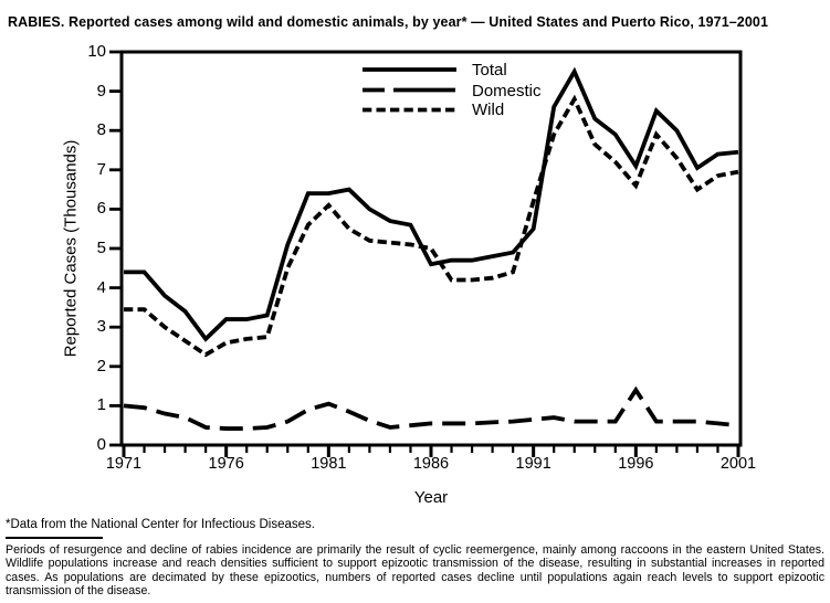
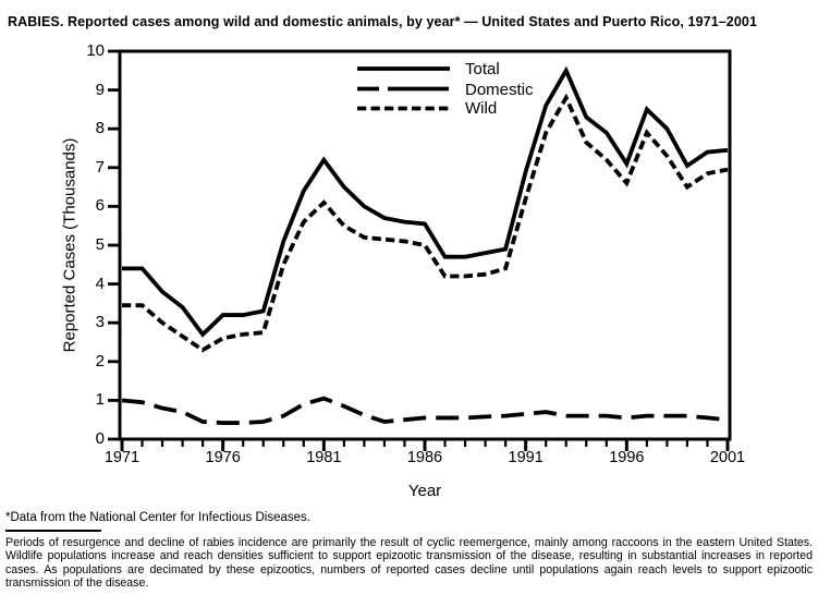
Total/1981: 6.4 -> 7.2
Total/1986: 4.6 -> 5.5
Total/1991: 5.5 -> 6.9
Domestic/1996: 1.4 -> 0.6
